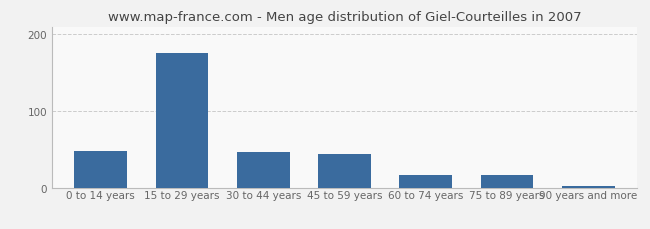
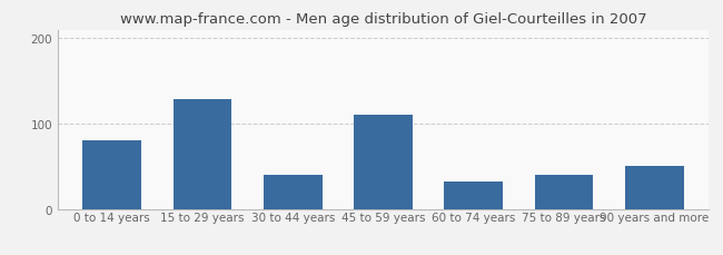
0 to 14 years: 48 -> 80
15 to 29 years: 175 -> 128
30 to 44 years: 47 -> 40
45 to 59 years: 44 -> 110
60 to 74 years: 17 -> 32
75 to 89 years: 16 -> 40
90 years and more: 2 -> 50
